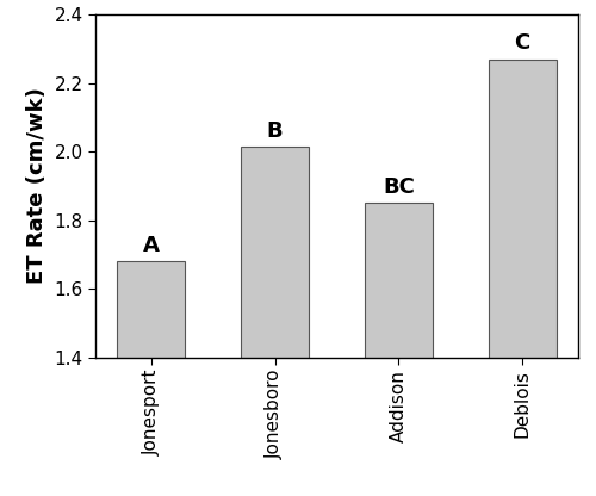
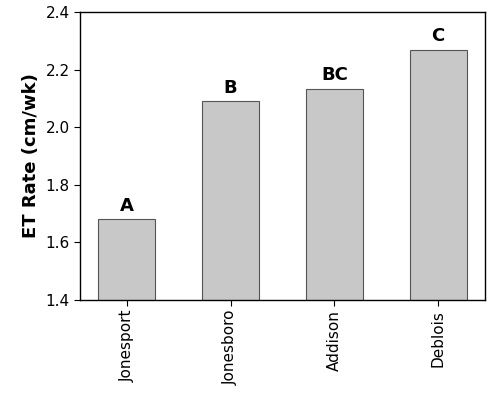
Jonesboro: 2.015 -> 2.090
Addison: 1.850 -> 2.135
